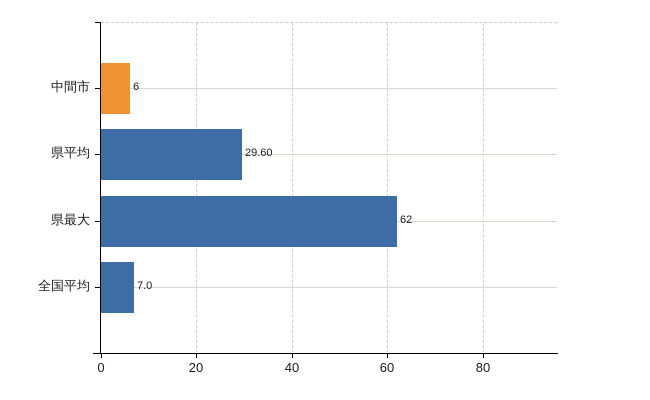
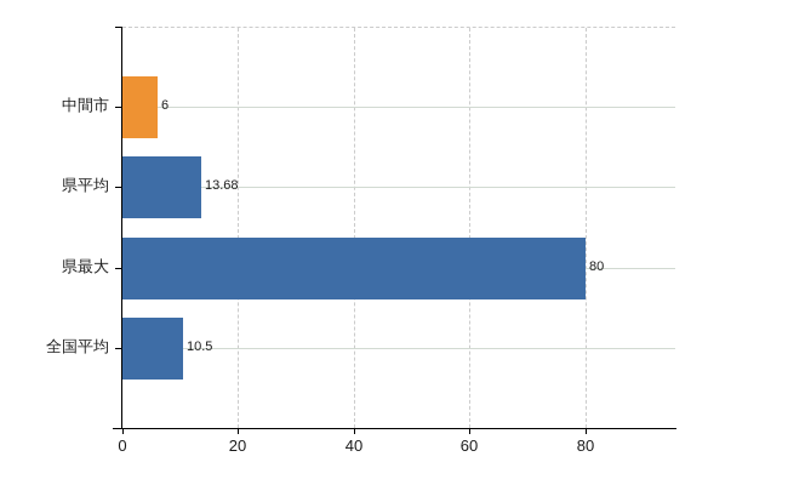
県平均: 29.60 -> 13.68
県最大: 62 -> 80
全国平均: 7.0 -> 10.5
